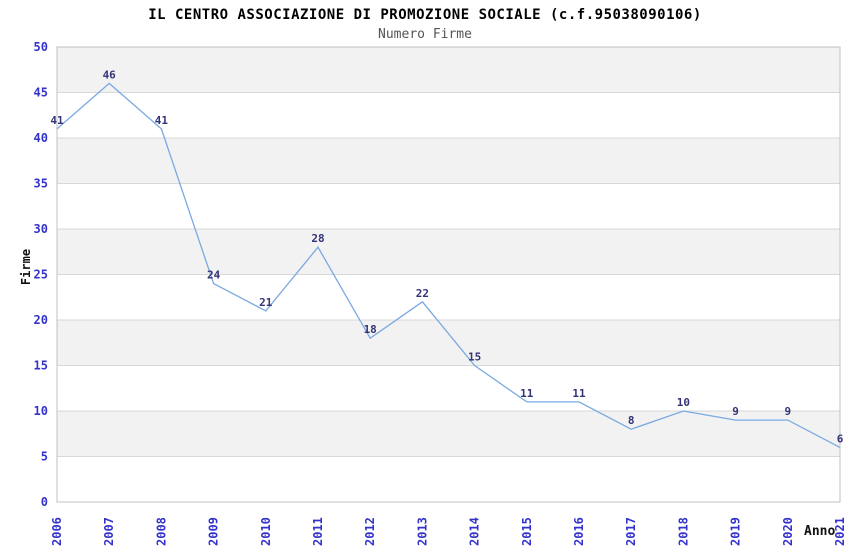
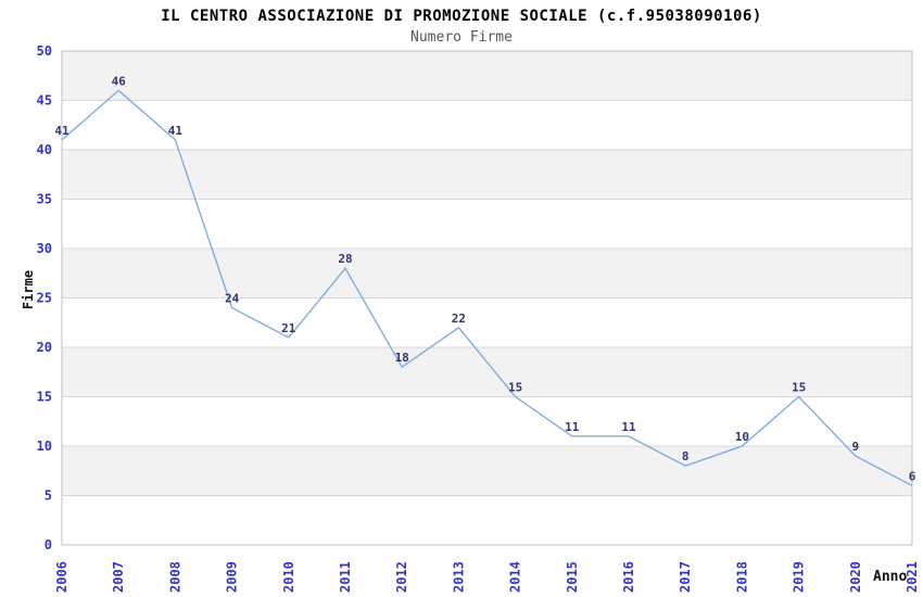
2019: 9 -> 15
